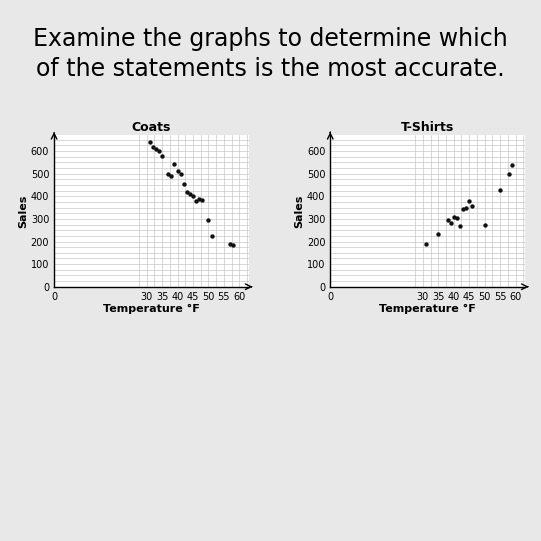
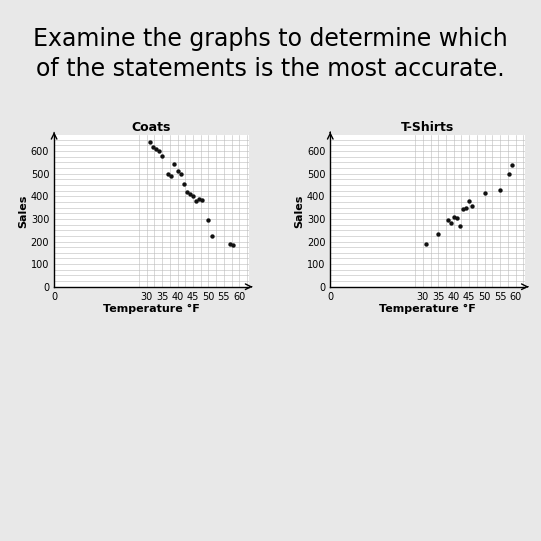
T-Shirts/50: 275 -> 415
